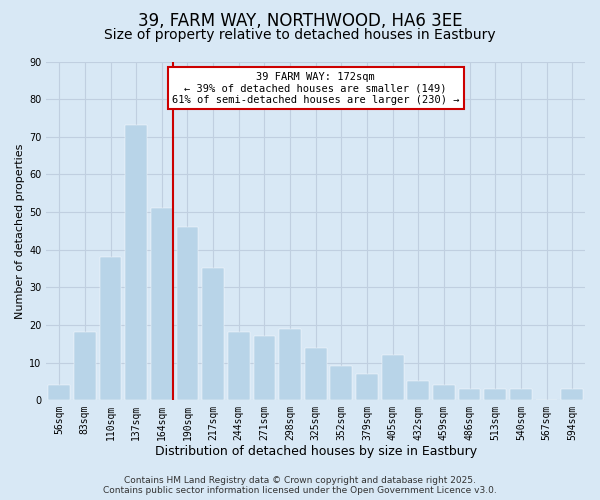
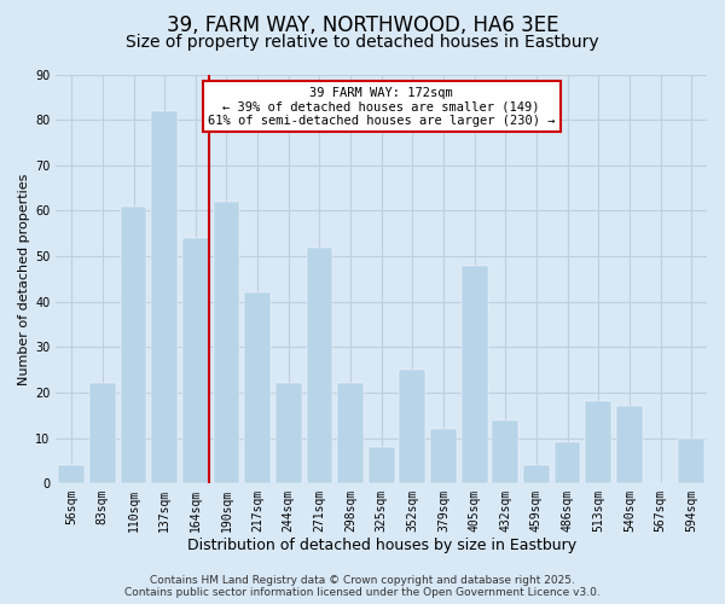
83sqm: 18 -> 22
110sqm: 38 -> 61
137sqm: 73 -> 82
164sqm: 51 -> 54
190sqm: 46 -> 62
217sqm: 35 -> 42
244sqm: 18 -> 22
271sqm: 17 -> 52
298sqm: 19 -> 22
325sqm: 14 -> 8
352sqm: 9 -> 25
379sqm: 7 -> 12
405sqm: 12 -> 48
432sqm: 5 -> 14
486sqm: 3 -> 9
513sqm: 3 -> 18
540sqm: 3 -> 17
594sqm: 3 -> 10
